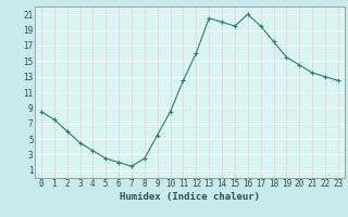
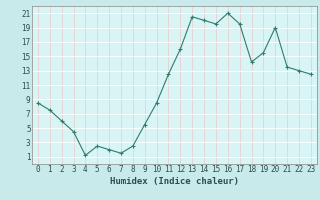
4: 3.5 -> 1.2
18: 17.5 -> 14.2
20: 14.5 -> 19.0
